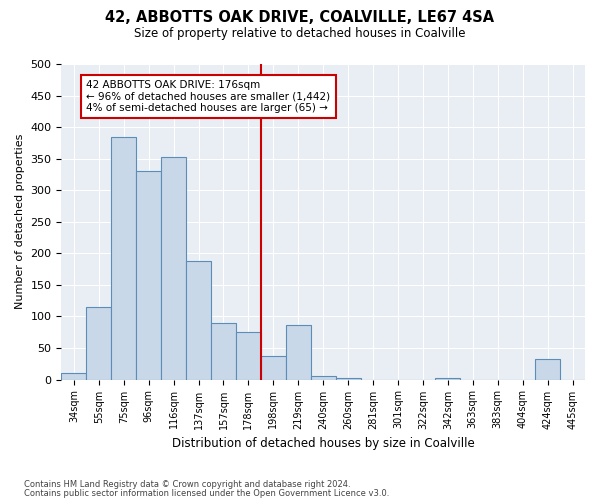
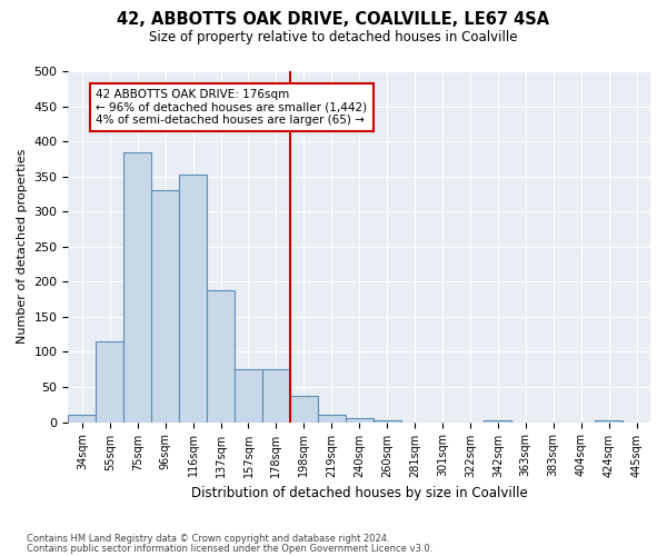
157sqm: 90 -> 75
219sqm: 86 -> 10
424sqm: 32 -> 3
